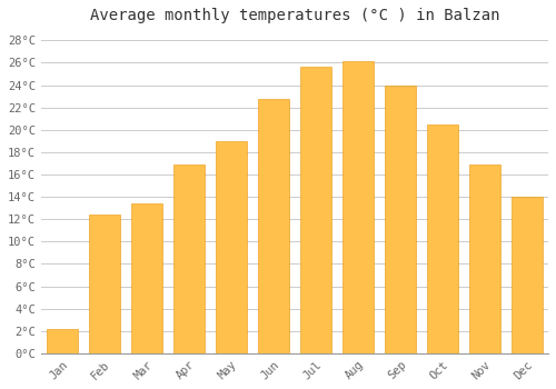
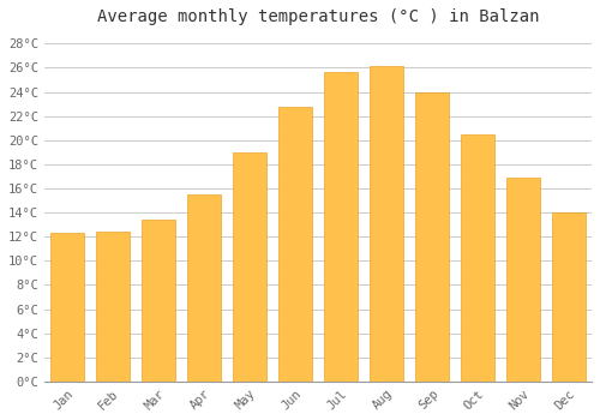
Jan: 2.2°C -> 12.3°C
Apr: 16.9°C -> 15.5°C
